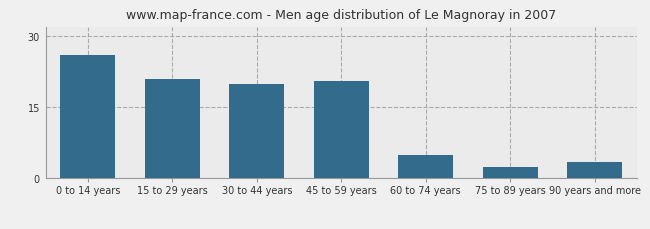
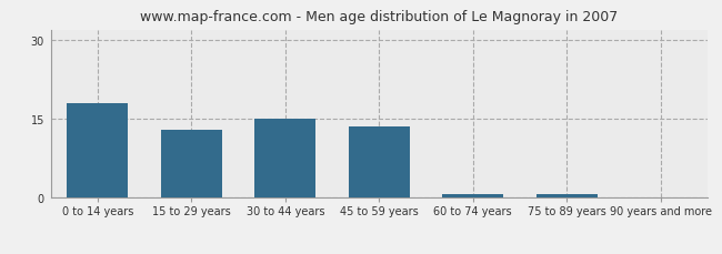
0 to 14 years: 26.0 -> 18.0
15 to 29 years: 21.0 -> 13.0
30 to 44 years: 20.0 -> 15.0
45 to 59 years: 20.5 -> 13.5
60 to 74 years: 5.0 -> 0.7
75 to 89 years: 2.5 -> 0.7
90 years and more: 3.5 -> 0.1
